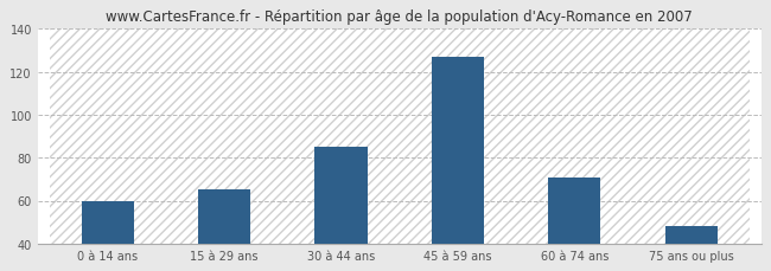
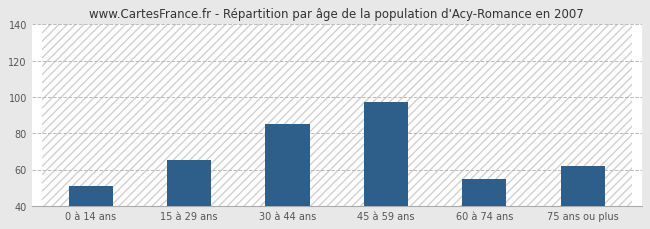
0 à 14 ans: 60 -> 51
45 à 59 ans: 127 -> 97
60 à 74 ans: 71 -> 55
75 ans ou plus: 48 -> 62
